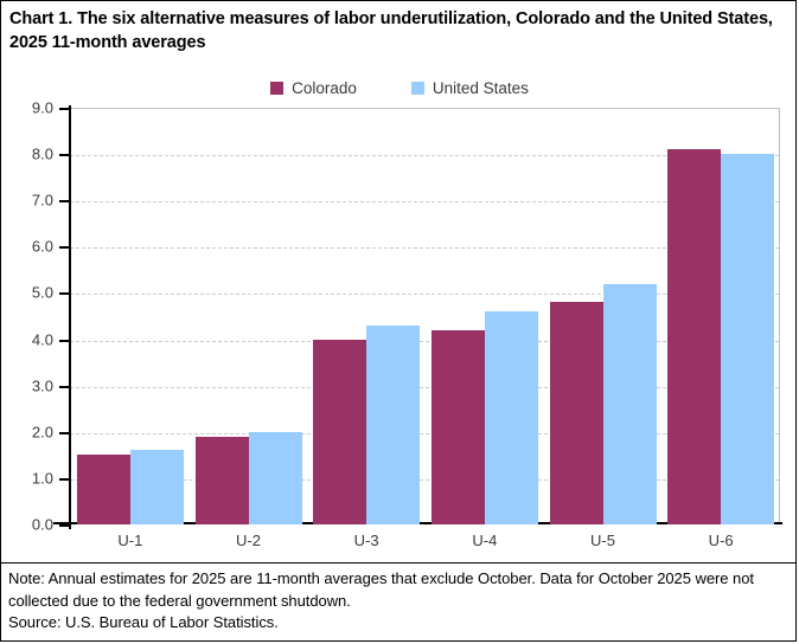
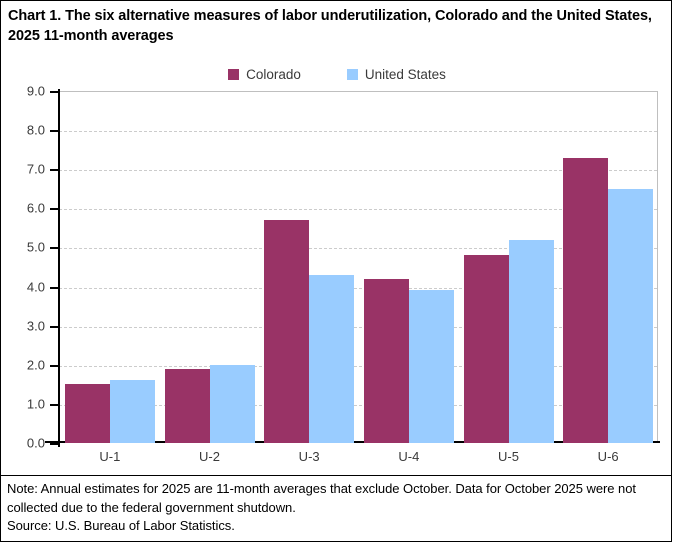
Colorado/U-3: 4.0 -> 5.7
United States/U-4: 4.6 -> 3.9
Colorado/U-6: 8.1 -> 7.3
United States/U-6: 8.0 -> 6.5
